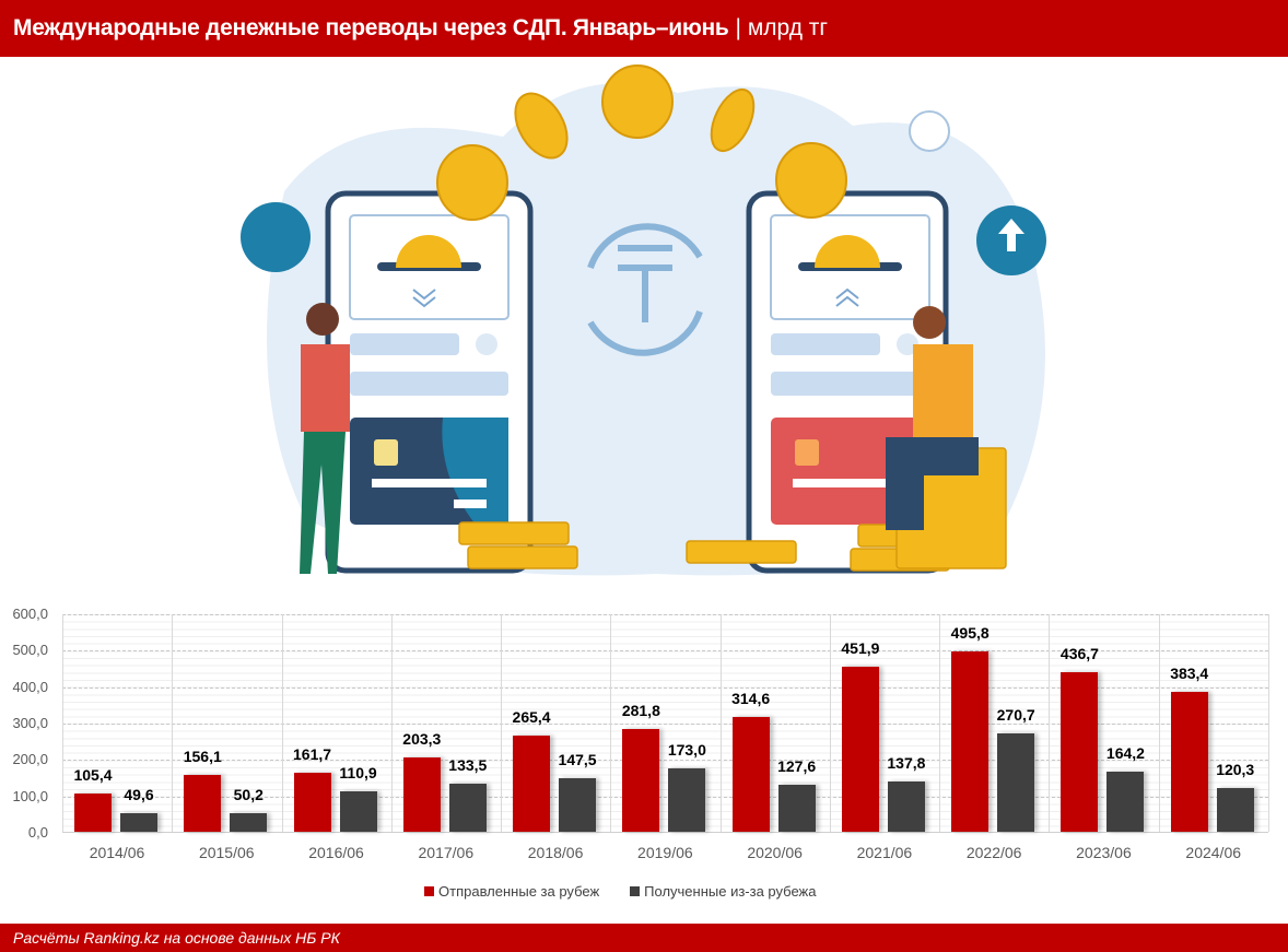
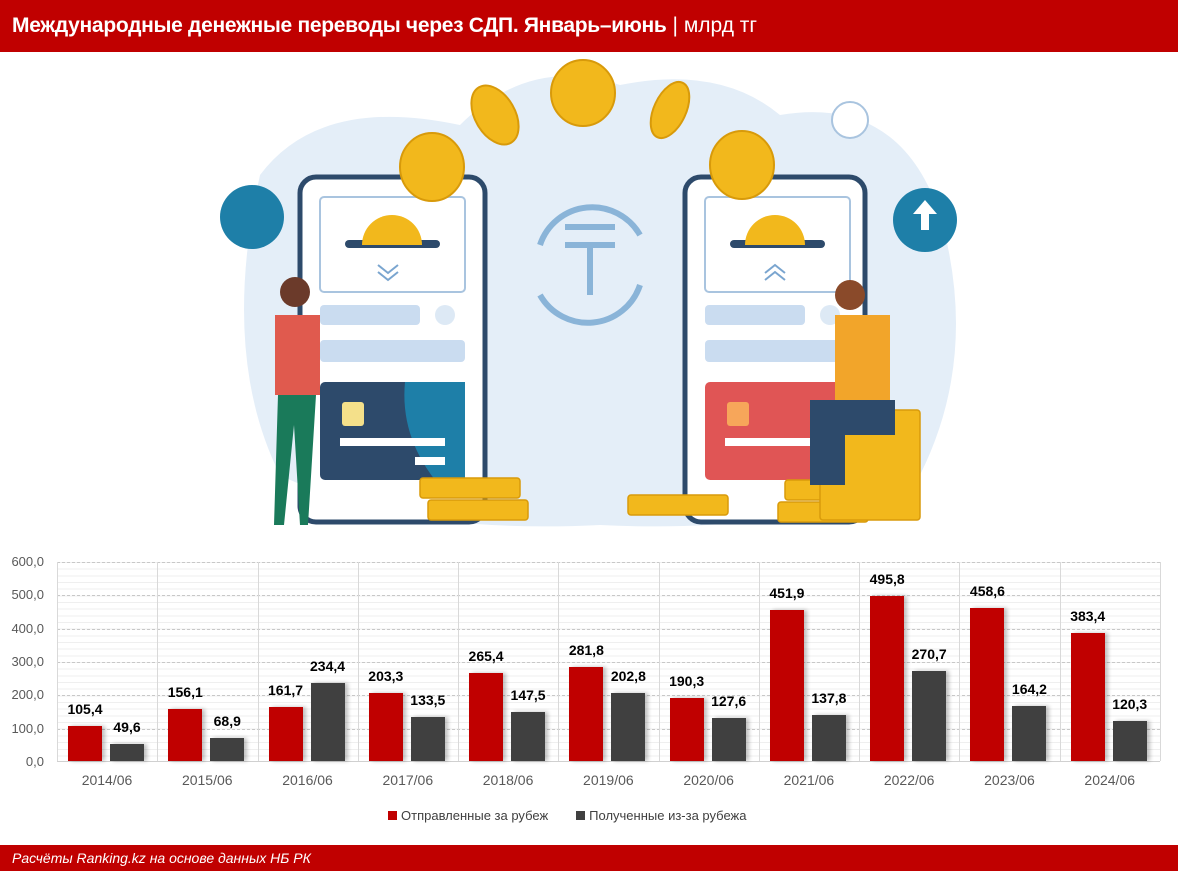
Полученные из-за рубежа/2015/06: 50,2 -> 68,9
Полученные из-за рубежа/2016/06: 110,9 -> 234,4
Полученные из-за рубежа/2019/06: 173,0 -> 202,8
Отправленные за рубеж/2020/06: 314,6 -> 190,3
Отправленные за рубеж/2023/06: 436,7 -> 458,6
